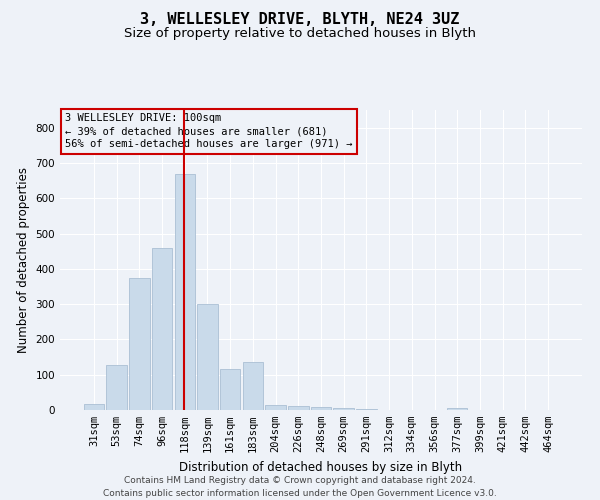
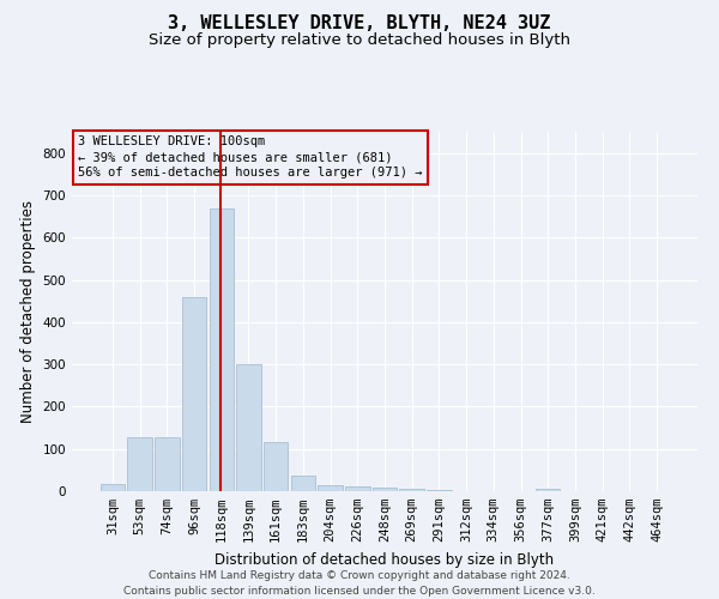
74sqm: 375 -> 127
183sqm: 135 -> 38
